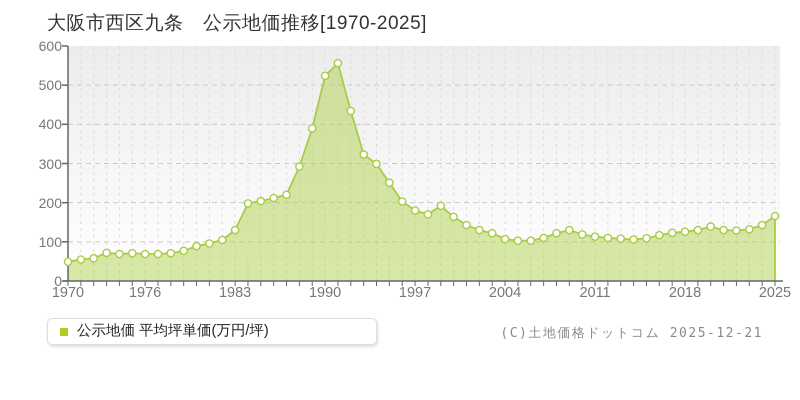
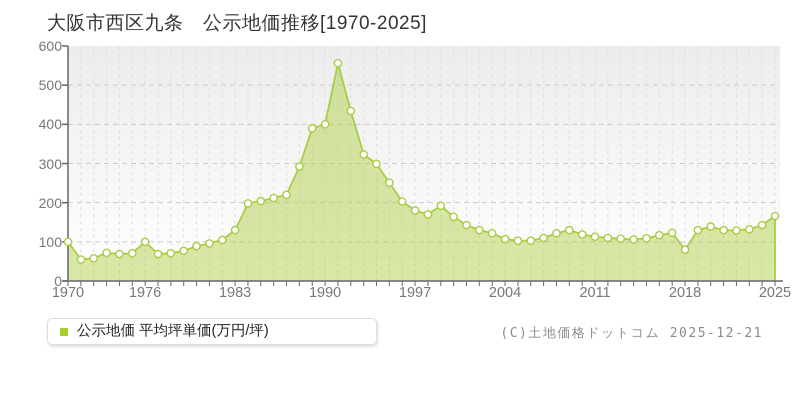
1970: 50 -> 100
1976: 70 -> 100
1990: 520 -> 400
2018: 130 -> 80
